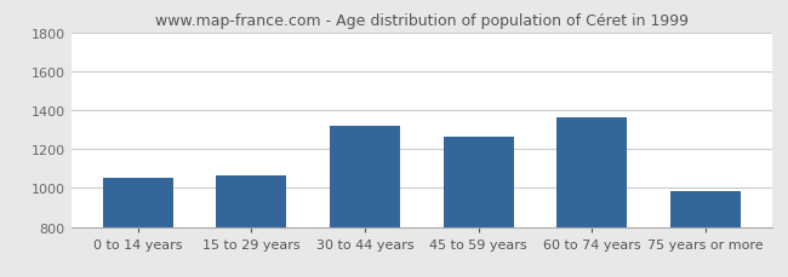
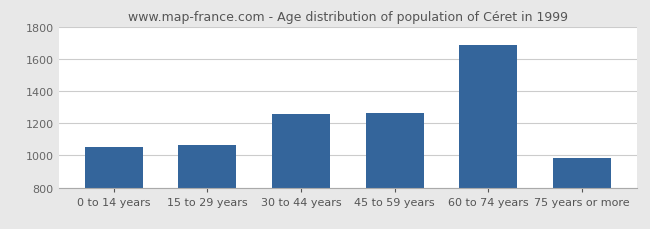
30 to 44 years: 1320 -> 1260
60 to 74 years: 1360 -> 1680
